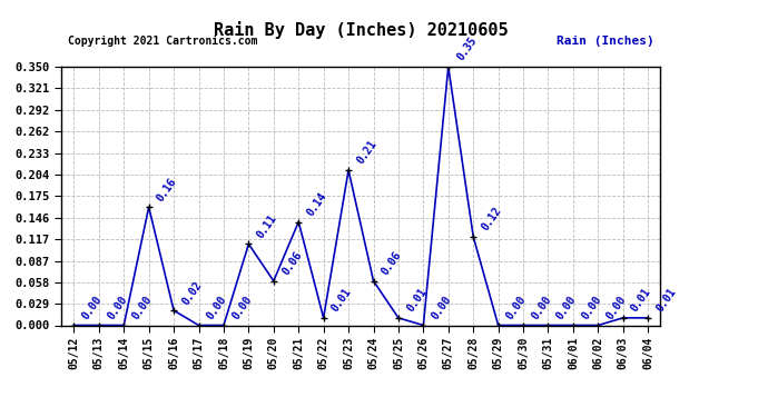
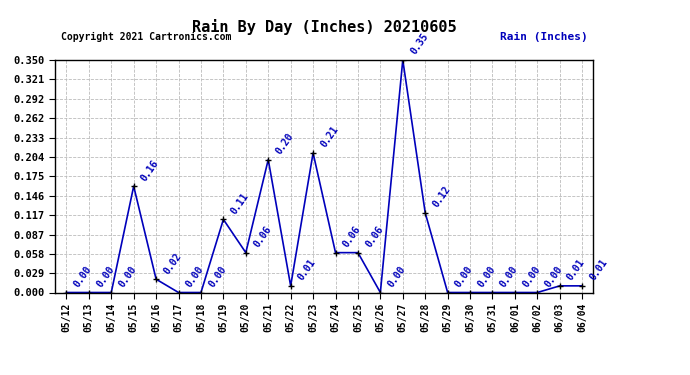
05/21: 0.14 -> 0.20
05/25: 0.01 -> 0.06
